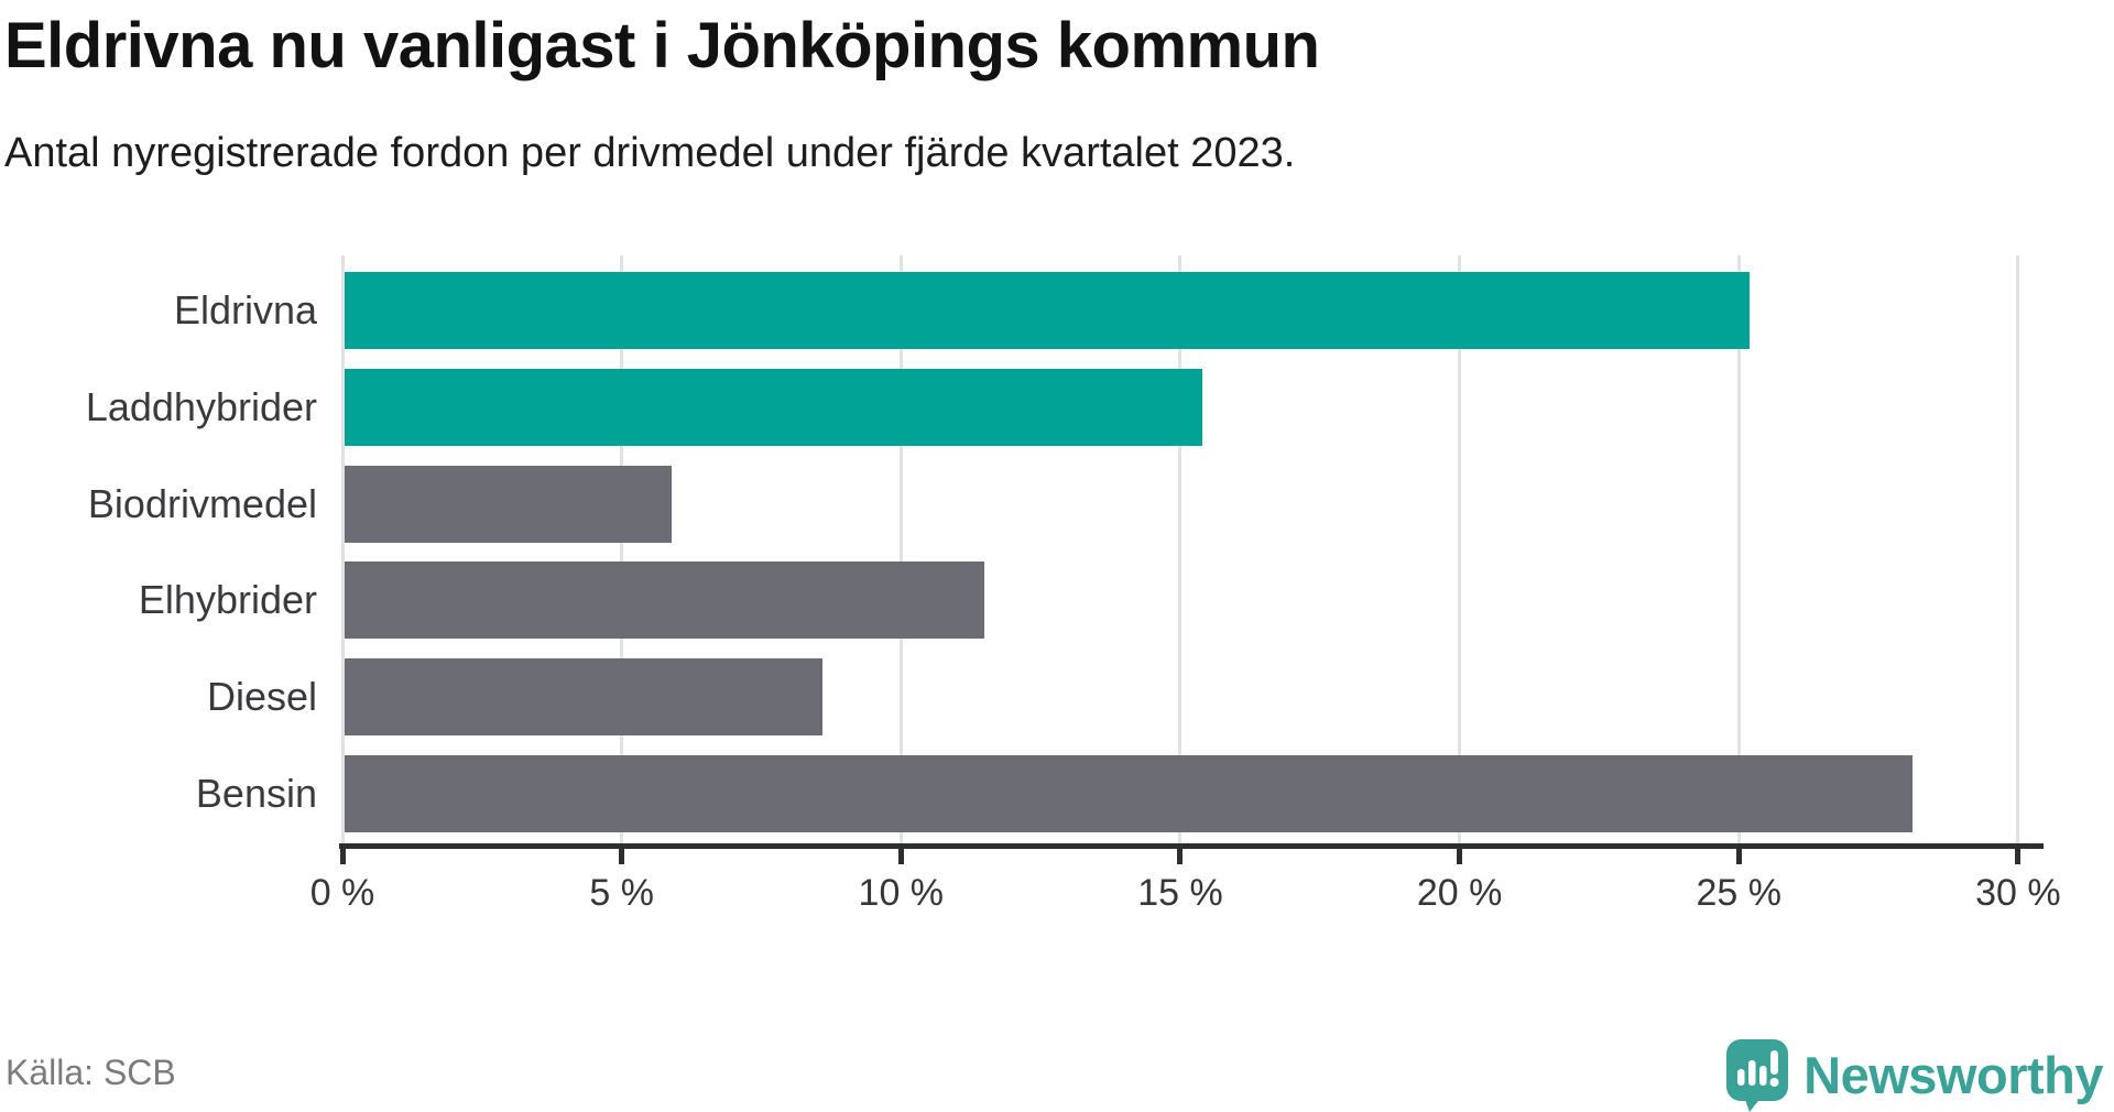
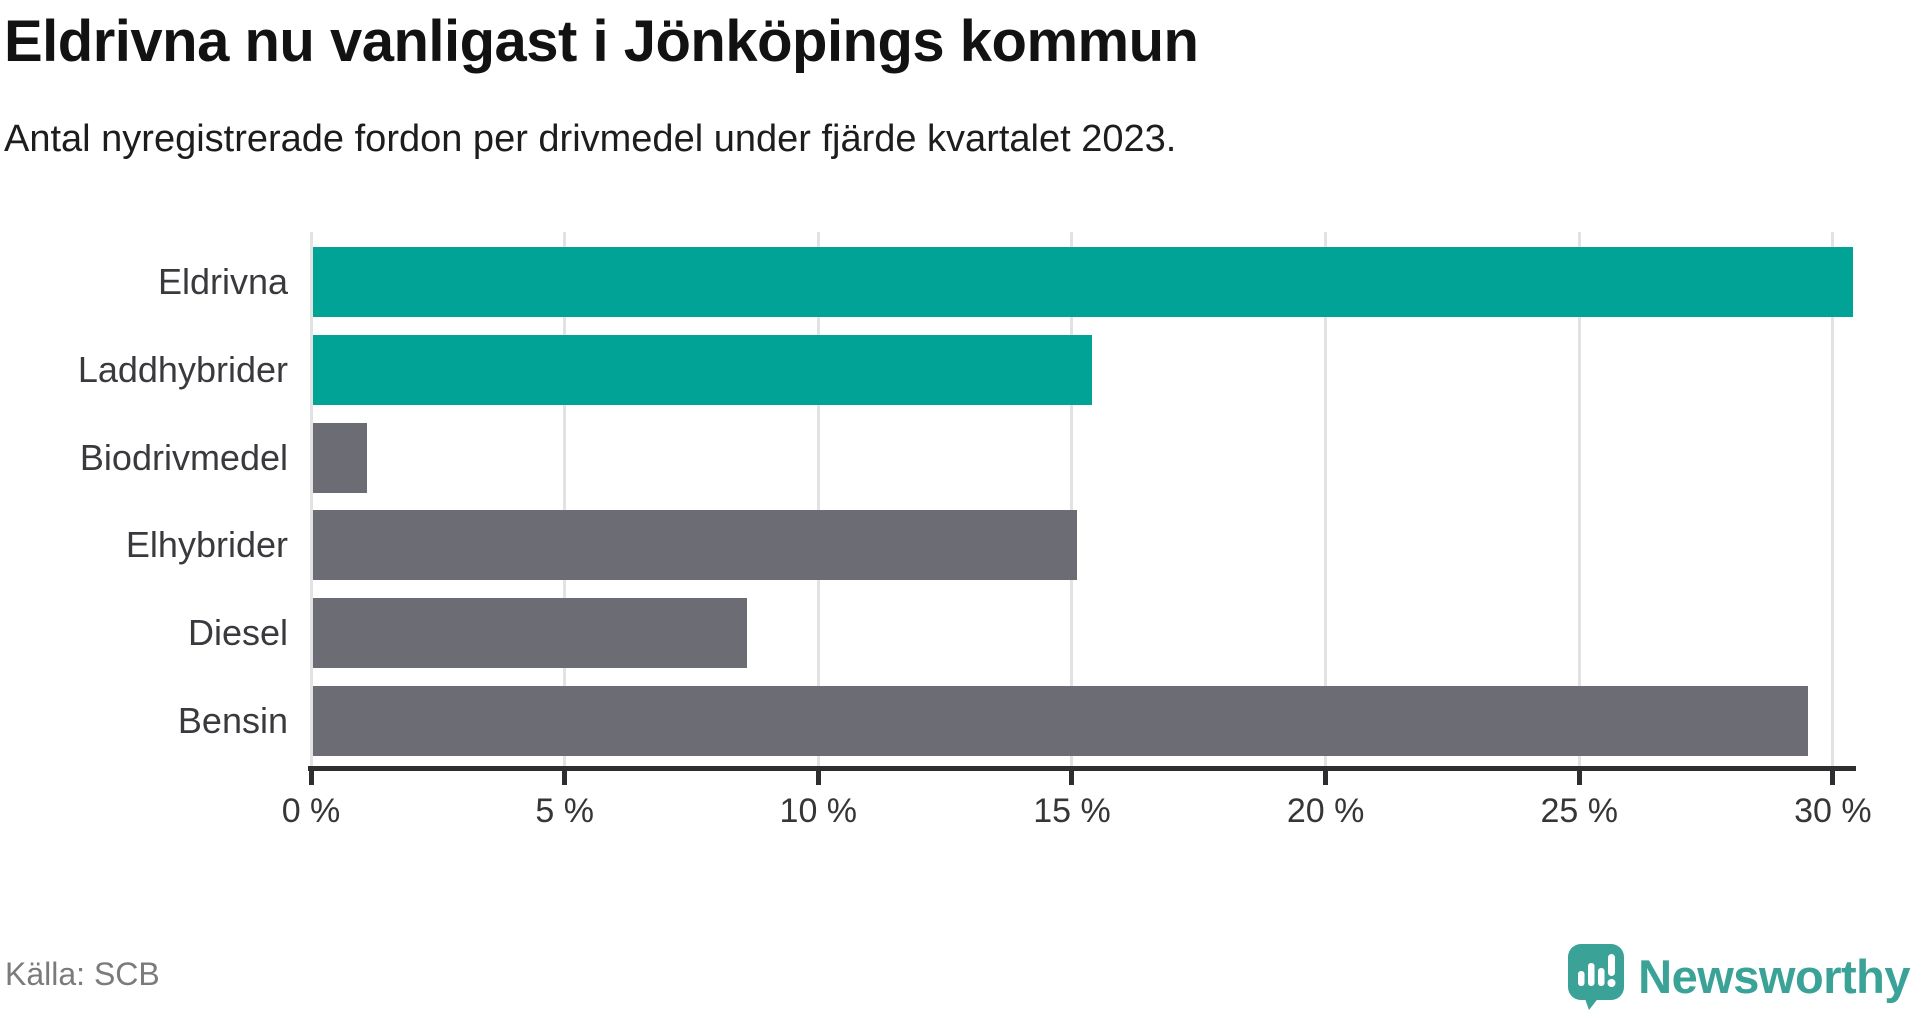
Eldrivna: 25.2% -> 30.4%
Biodrivmedel: 5.9% -> 1.1%
Elhybrider: 11.5% -> 15.1%
Bensin: 28.1% -> 29.5%
